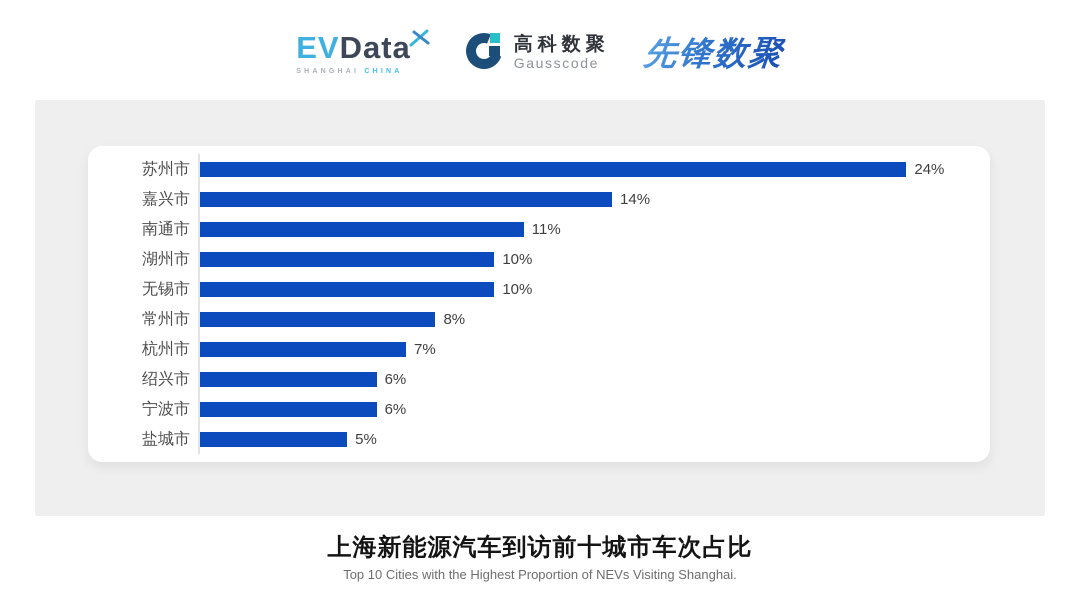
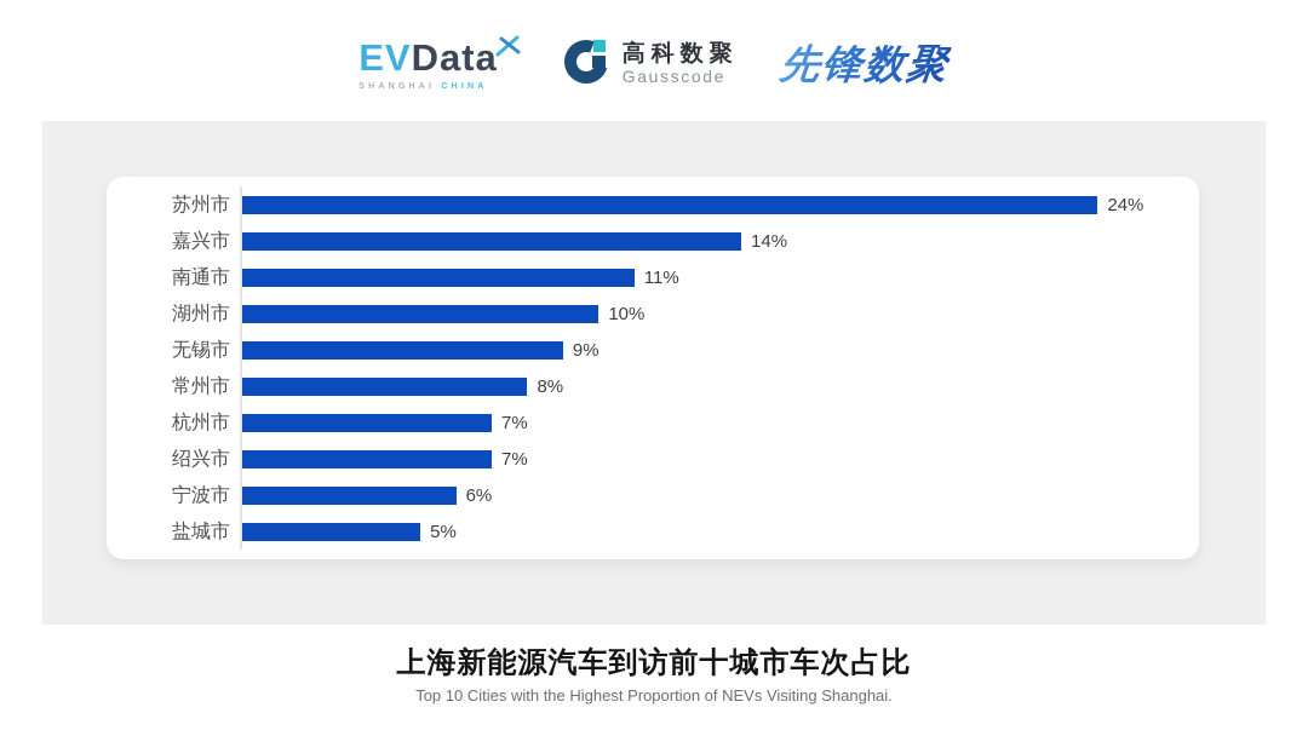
无锡市: 10% -> 9%
绍兴市: 6% -> 7%
